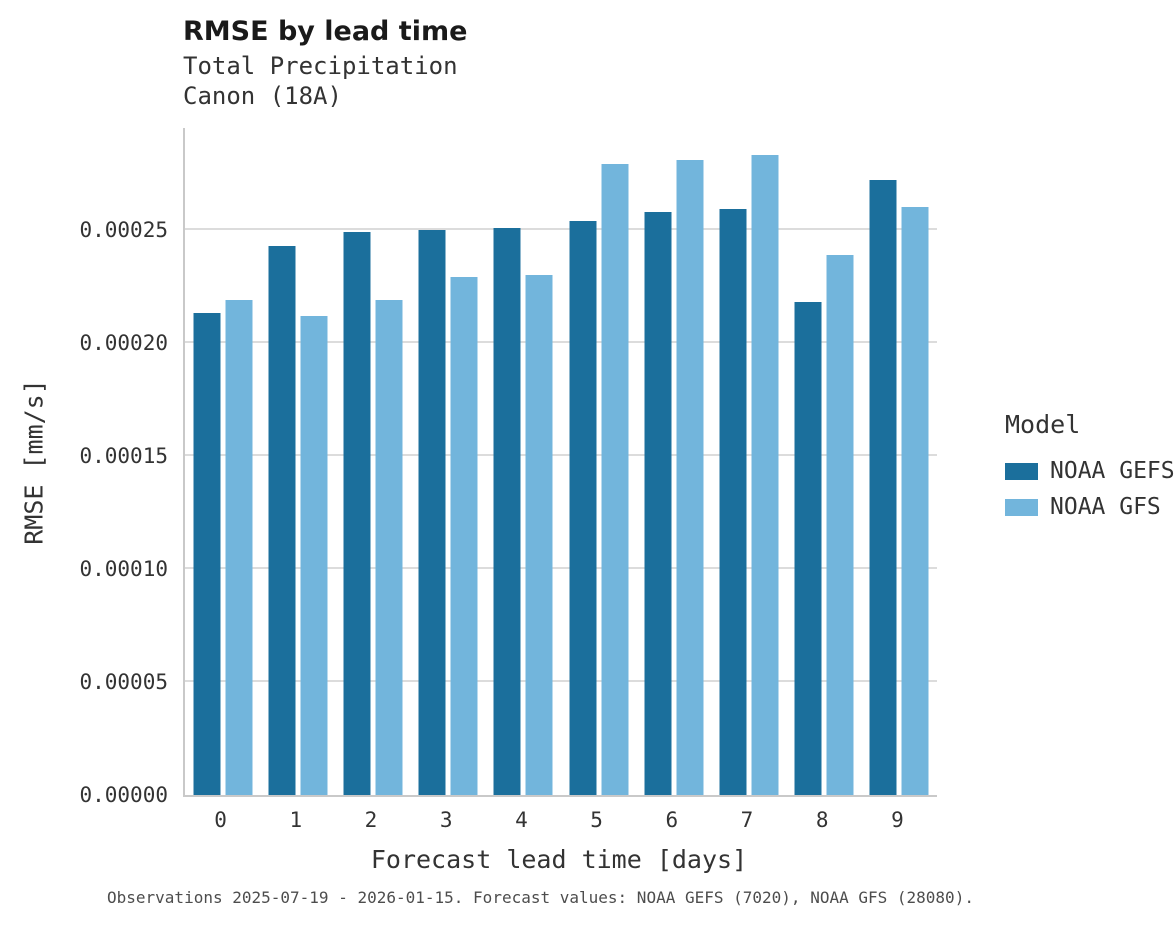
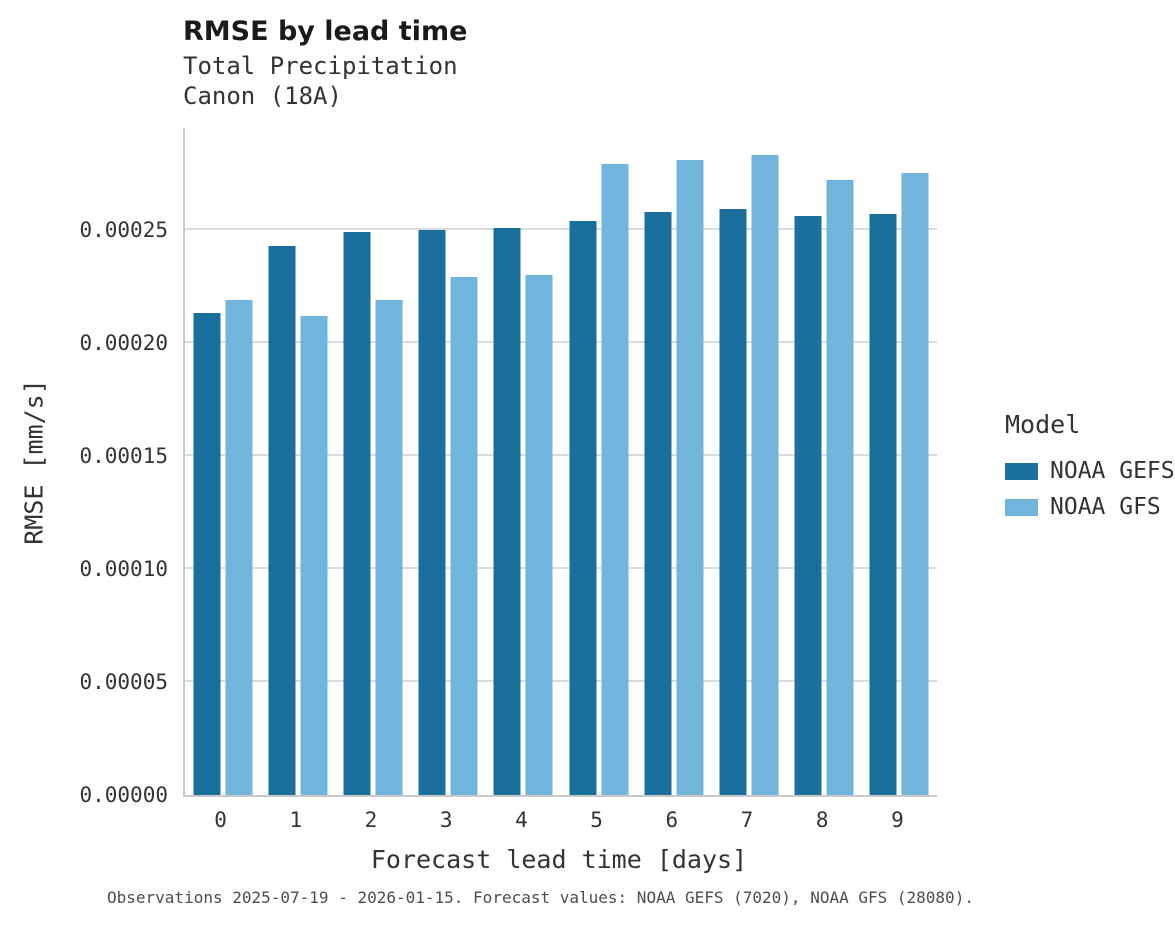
NOAA GEFS/8: 0.000218 -> 0.000256
NOAA GFS/8: 0.000239 -> 0.000272
NOAA GEFS/9: 0.000272 -> 0.000257
NOAA GFS/9: 0.000260 -> 0.000275
